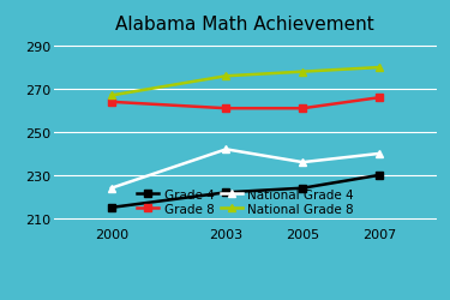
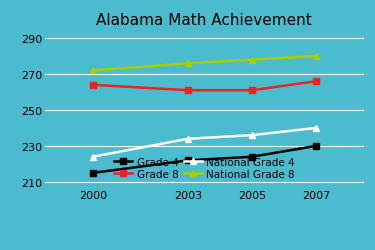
National Grade 8/2000: 267 -> 272
National Grade 4/2003: 242 -> 234
